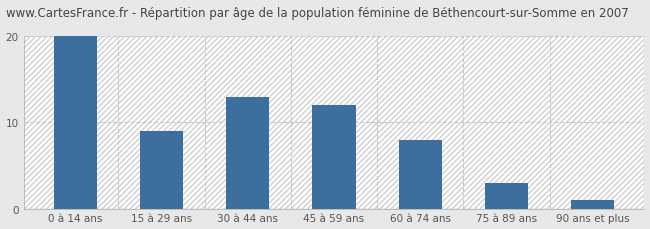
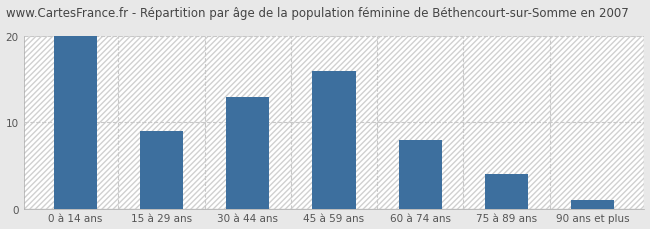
45 à 59 ans: 12 -> 16
75 à 89 ans: 3 -> 4
